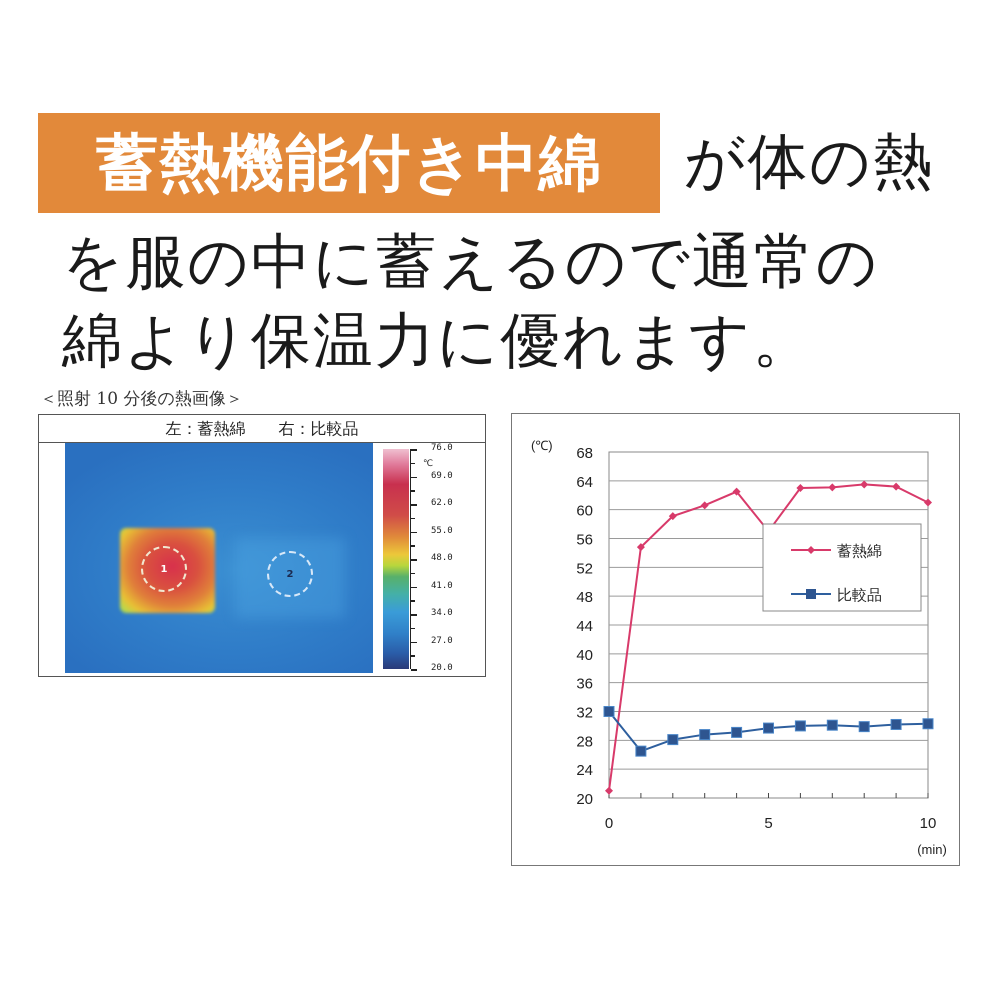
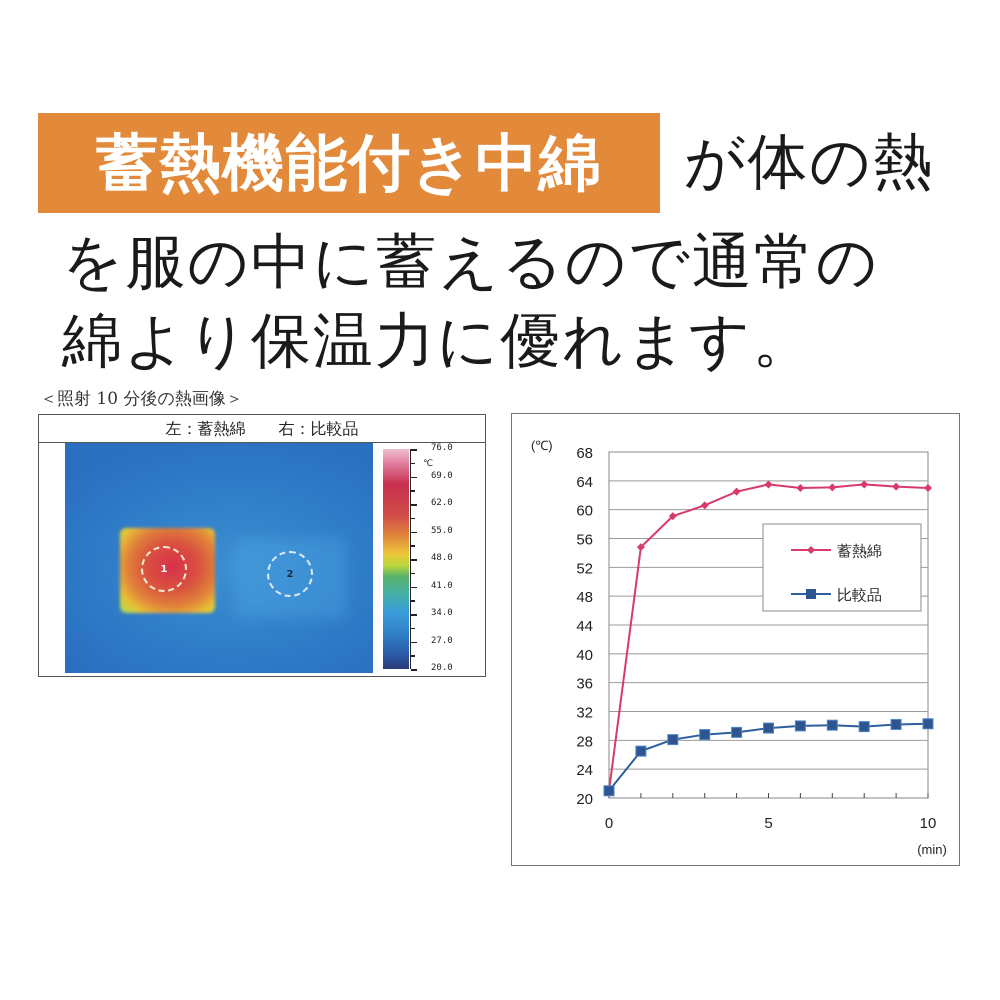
比較品/0: 32 -> 21
蓄熱綿/5: 57 -> 64
蓄熱綿/10: 61 -> 63
